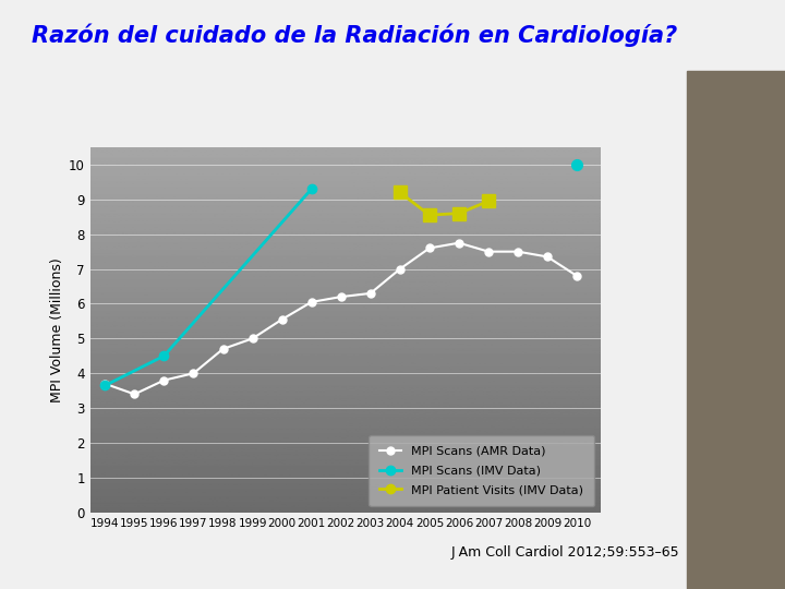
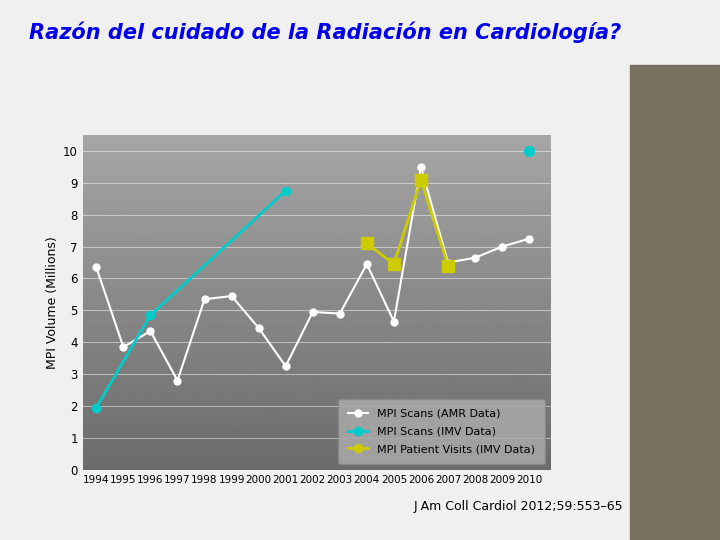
MPI Scans (AMR Data)/1994: 3.70 -> 6.35
MPI Scans (IMV Data)/1994: 3.65 -> 1.95
MPI Scans (AMR Data)/1995: 3.40 -> 3.85
MPI Scans (AMR Data)/1996: 3.80 -> 4.35
MPI Scans (IMV Data)/1996: 4.50 -> 4.85
MPI Scans (AMR Data)/1997: 4.00 -> 2.80
MPI Scans (AMR Data)/1998: 4.70 -> 5.35
MPI Scans (AMR Data)/1999: 5.00 -> 5.45
MPI Scans (AMR Data)/2000: 5.55 -> 4.45
MPI Scans (AMR Data)/2001: 6.05 -> 3.25
MPI Scans (IMV Data)/2001: 9.30 -> 8.75
MPI Scans (AMR Data)/2002: 6.20 -> 4.95
MPI Scans (AMR Data)/2003: 6.30 -> 4.90
MPI Scans (AMR Data)/2004: 7.00 -> 6.45
MPI Patient Visits (IMV Data)/2004: 9.20 -> 7.10
MPI Scans (AMR Data)/2005: 7.60 -> 4.65
MPI Patient Visits (IMV Data)/2005: 8.55 -> 6.45
MPI Scans (AMR Data)/2006: 7.75 -> 9.50
MPI Patient Visits (IMV Data)/2006: 8.60 -> 9.10
MPI Scans (AMR Data)/2007: 7.50 -> 6.50
MPI Patient Visits (IMV Data)/2007: 8.95 -> 6.40
MPI Scans (AMR Data)/2008: 7.50 -> 6.65
MPI Scans (AMR Data)/2009: 7.35 -> 7.00
MPI Scans (AMR Data)/2010: 6.80 -> 7.25
